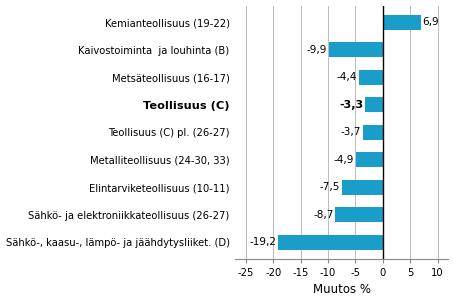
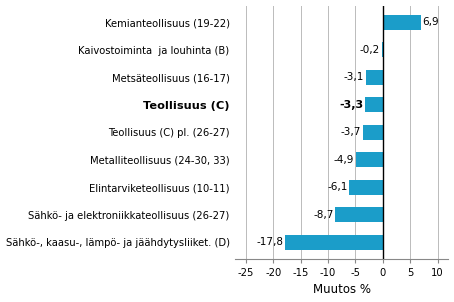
Kaivostoiminta ja louhinta (B): -9,9 -> -0,2
Metsäteollisuus (16-17): -4,4 -> -3,1
Elintarviketeollisuus (10-11): -7,5 -> -6,1
Sähkö-, kaasu-, lämpö- ja jäähdytysliiket. (D): -19,2 -> -17,8
